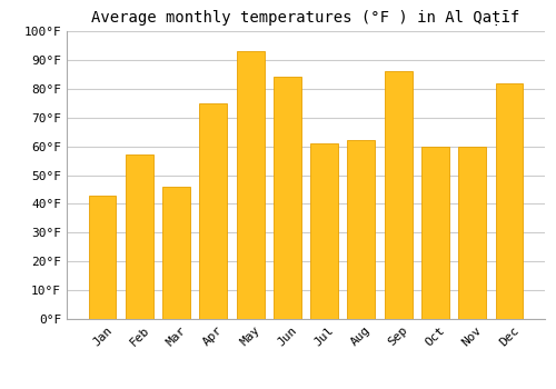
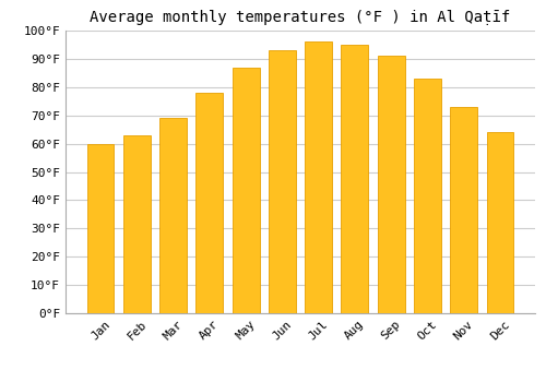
Jan: 43°F -> 60°F
Feb: 57°F -> 63°F
Mar: 46°F -> 69°F
Apr: 75°F -> 78°F
May: 93°F -> 87°F
Jun: 84°F -> 93°F
Jul: 61°F -> 96°F
Aug: 62°F -> 95°F
Sep: 86°F -> 91°F
Oct: 60°F -> 83°F
Nov: 60°F -> 73°F
Dec: 82°F -> 64°F
